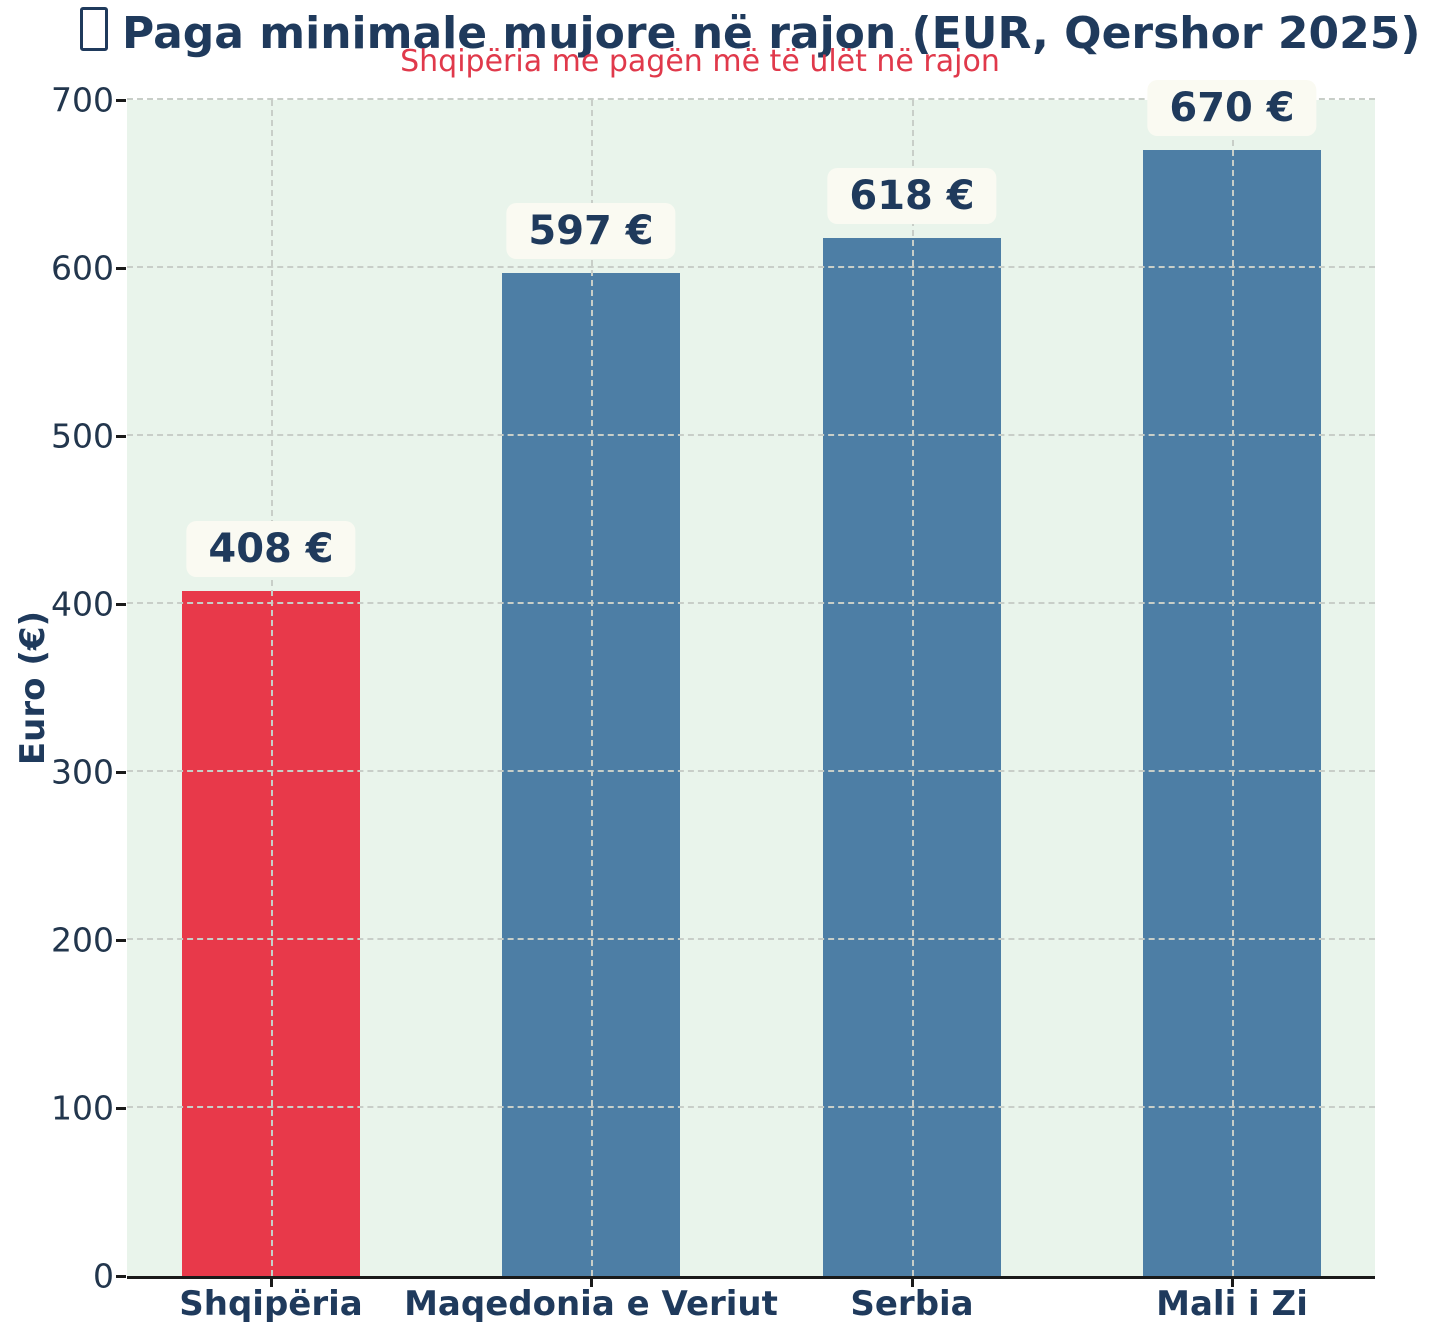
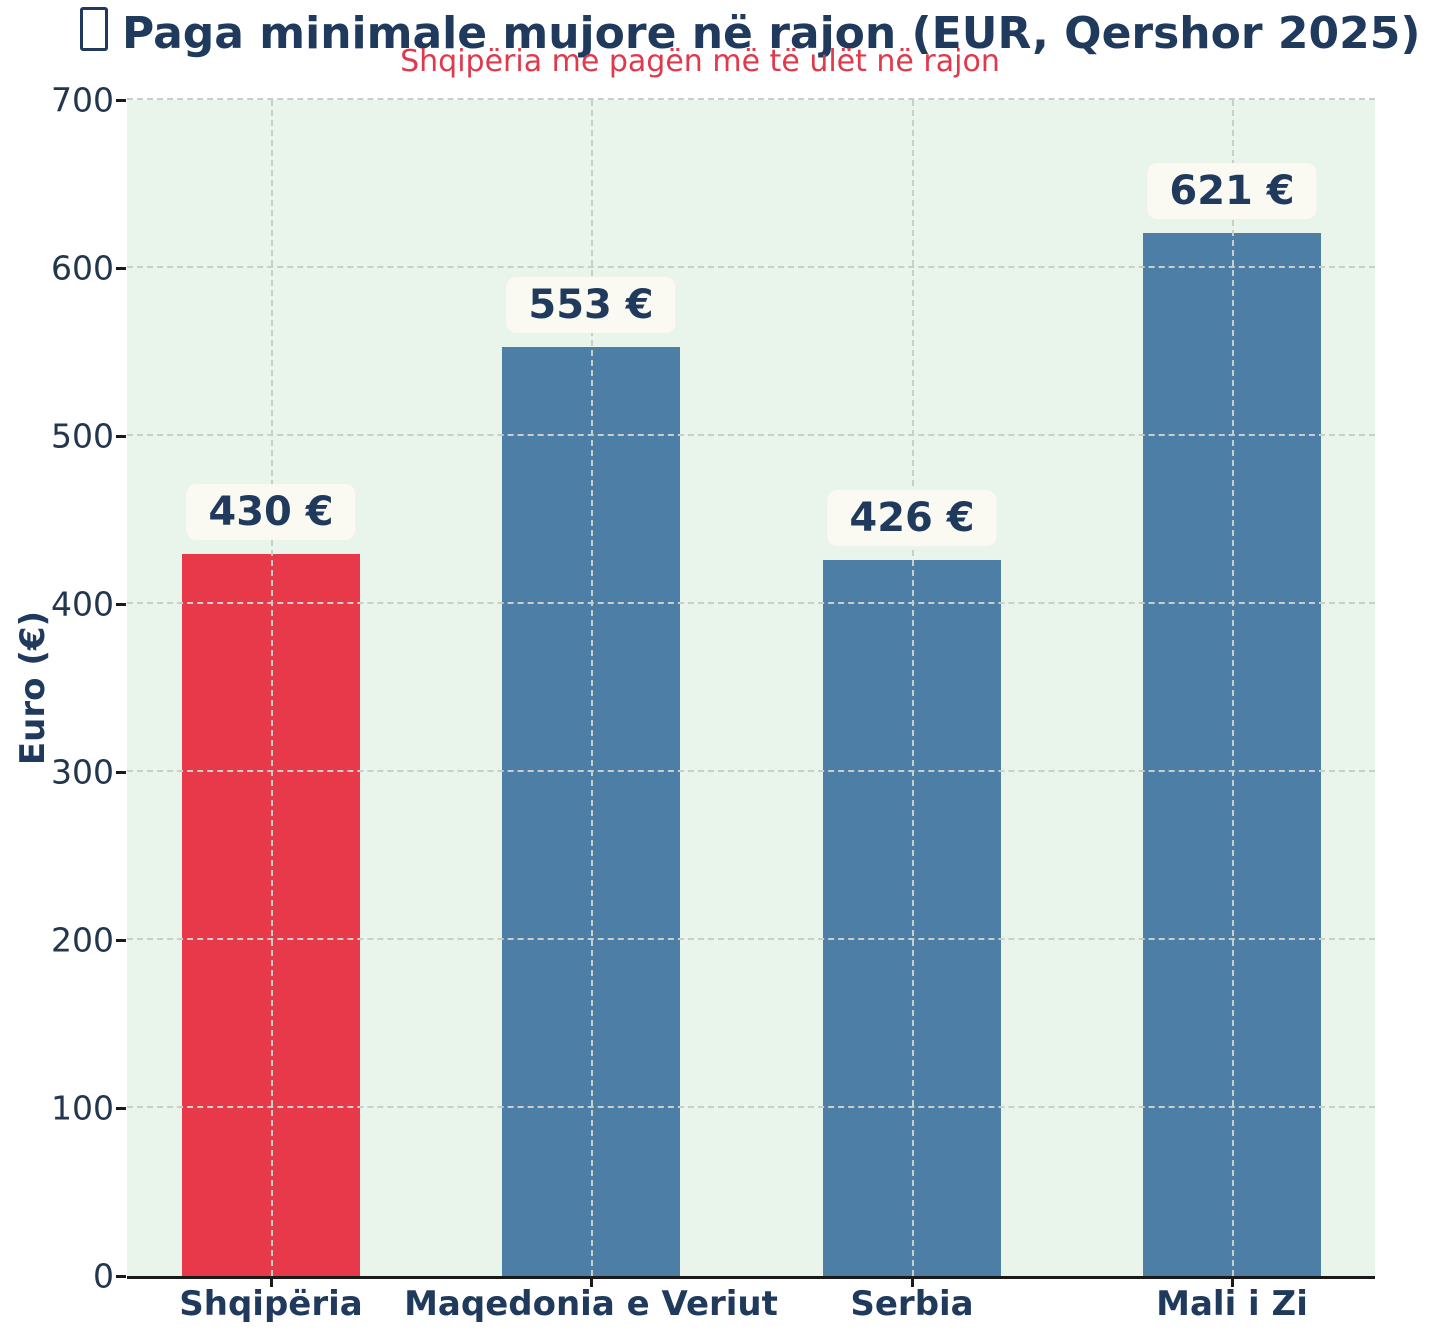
Shqipëria: 408 -> 430
Maqedonia e Veriut: 597 -> 553
Serbia: 618 -> 426
Mali i Zi: 670 -> 621
